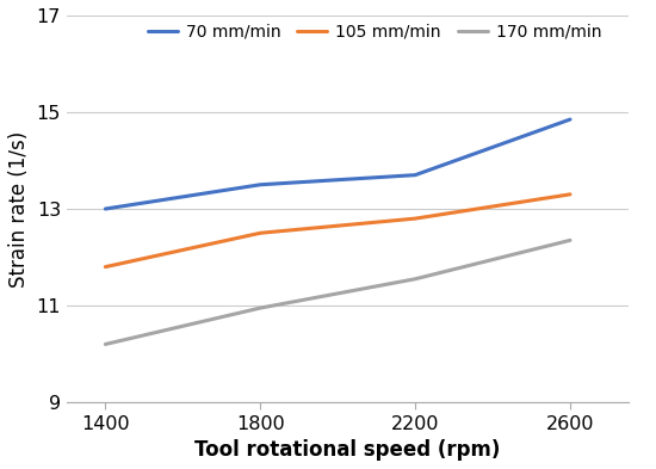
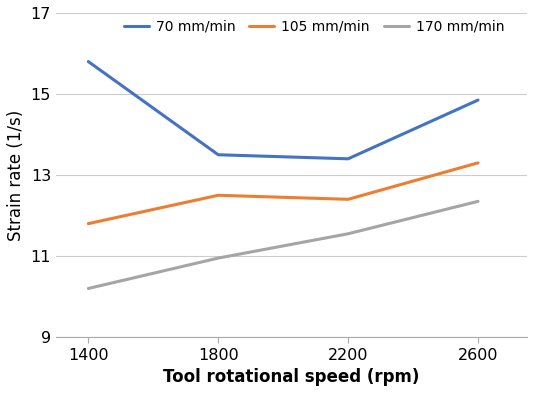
70 mm/min/1400: 13.00 -> 15.80
70 mm/min/2200: 13.70 -> 13.40
105 mm/min/2200: 12.8 -> 12.4
